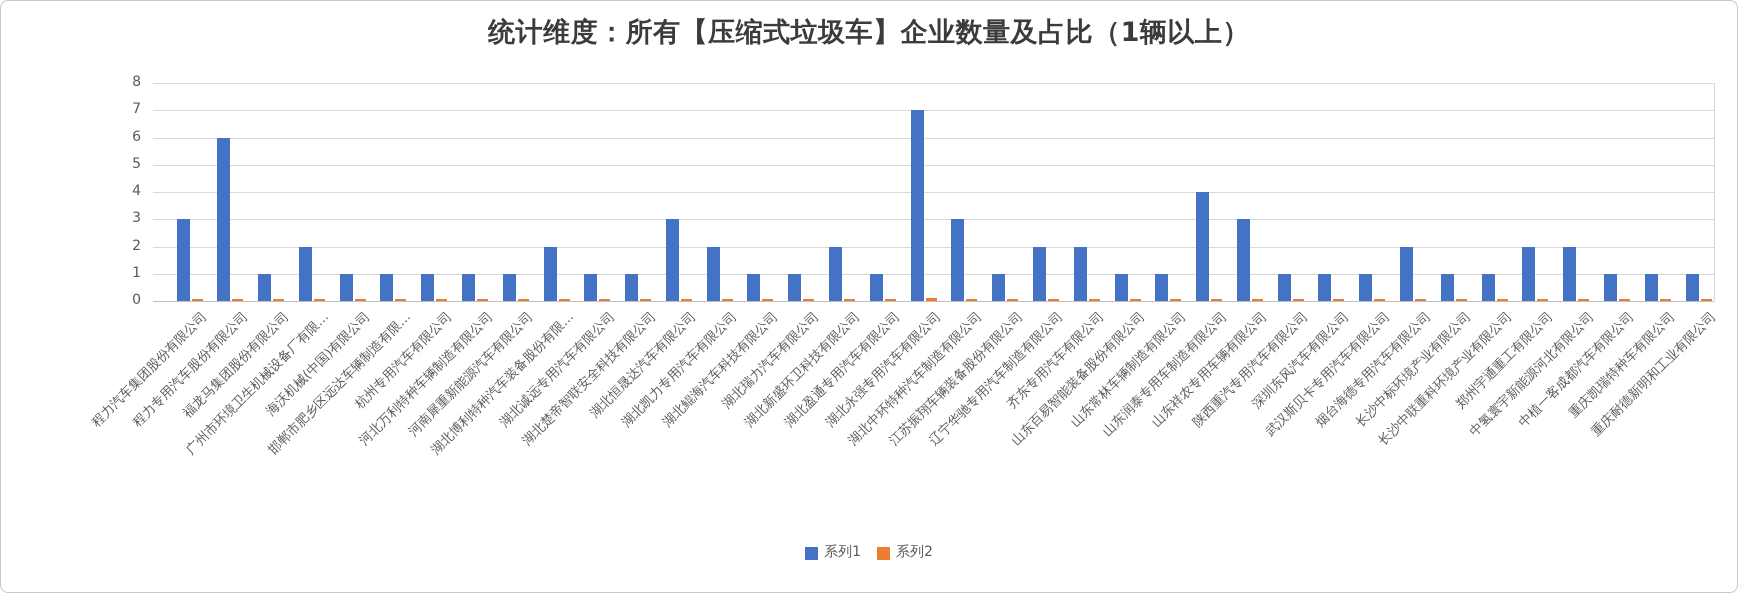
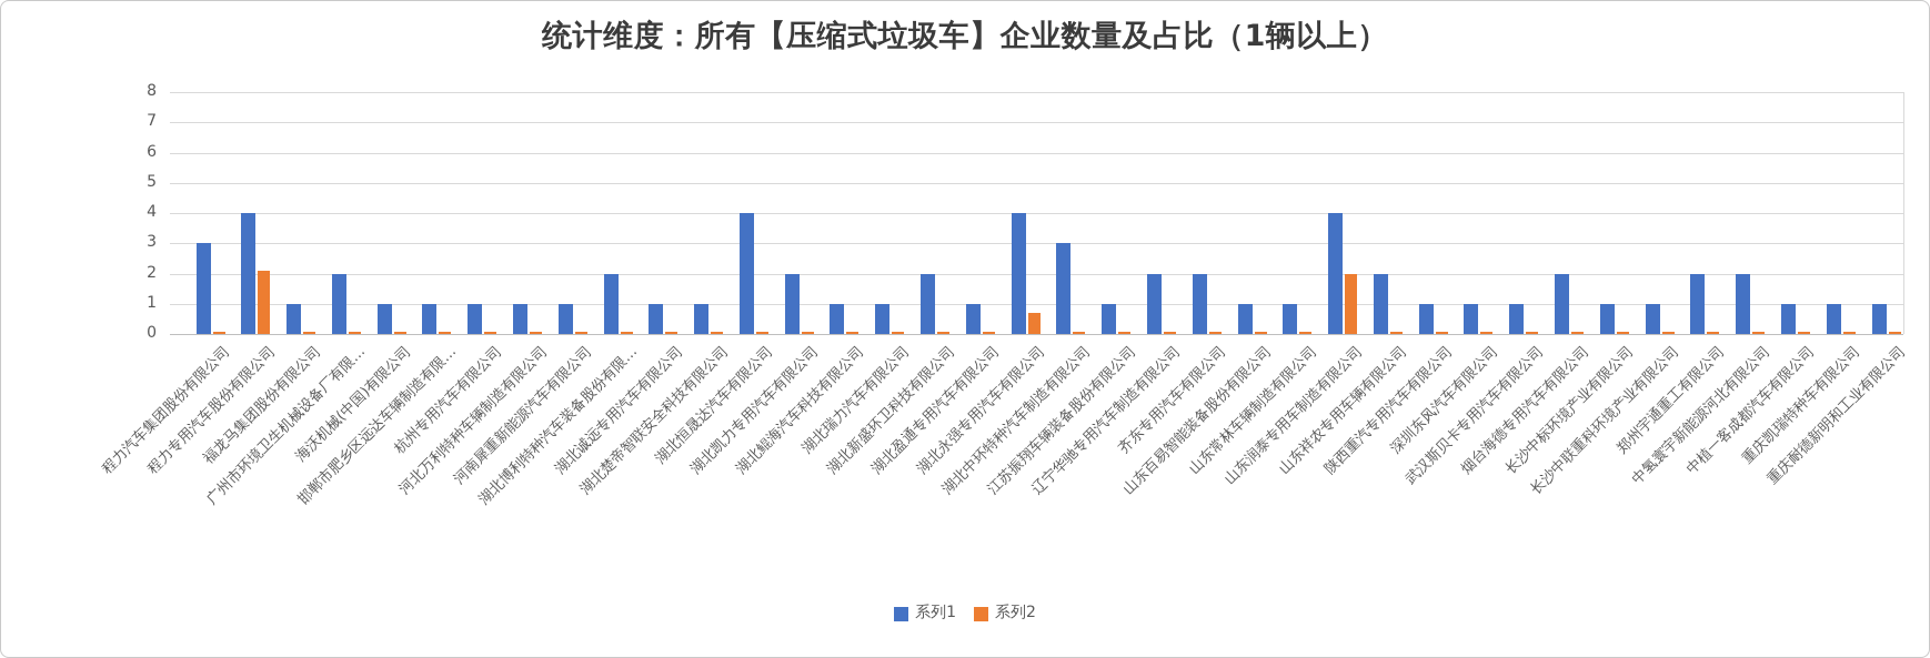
系列1/程力专用汽车股份有限公司: 6 -> 4
系列2/程力专用汽车股份有限公司: 0.1 -> 2.1
系列1/湖北恒晟达汽车有限公司: 3 -> 4
系列1/湖北永强专用汽车有限公司: 7 -> 4
系列2/湖北永强专用汽车有限公司: 0.1 -> 0.7
系列2/山东润泰专用车制造有限公司: 0.1 -> 2.0
系列1/山东祥农专用车辆有限公司: 3 -> 2
